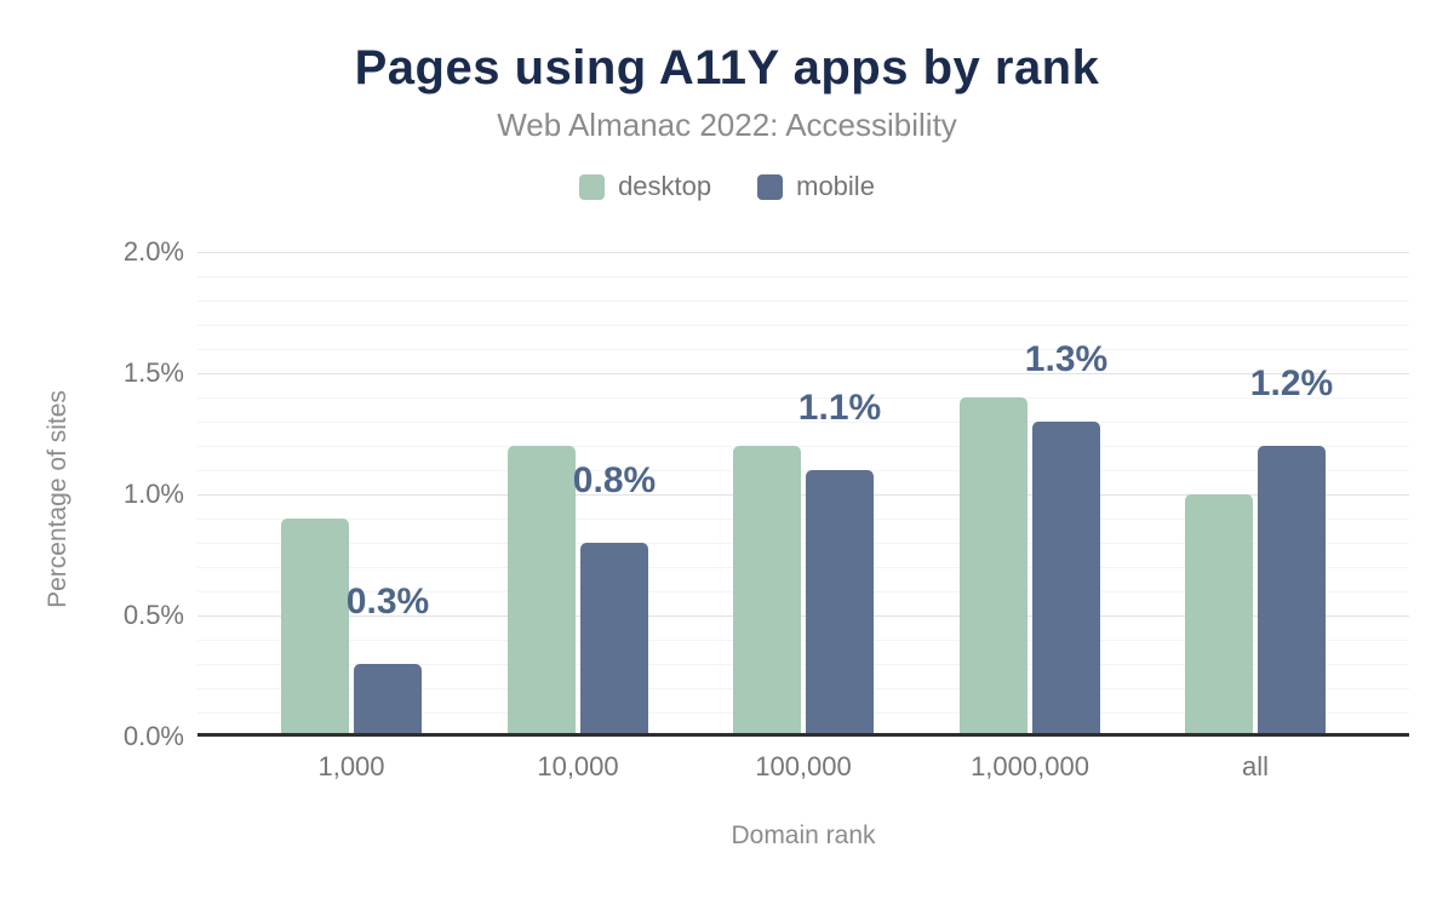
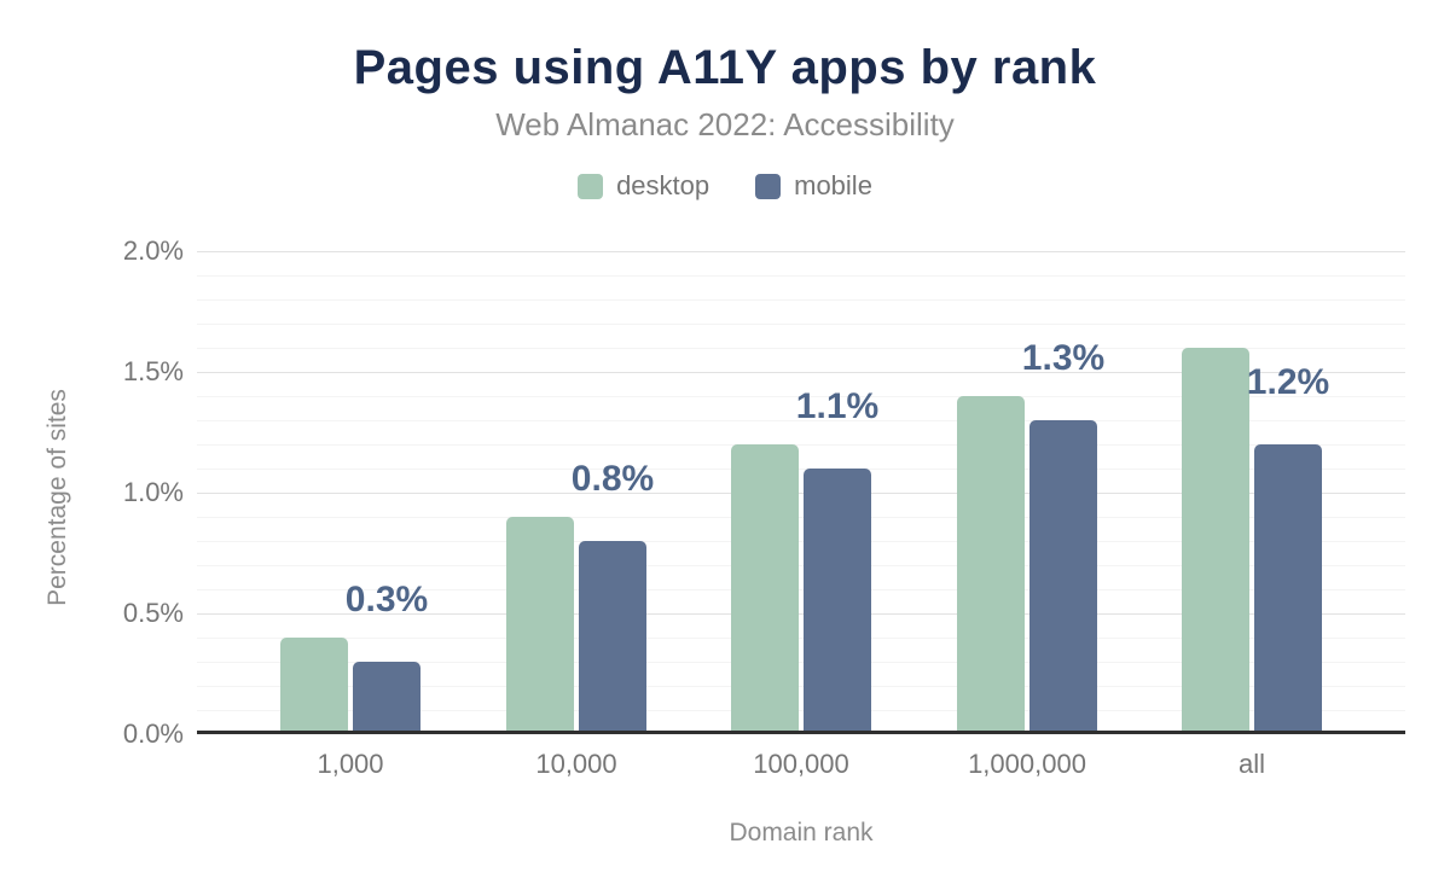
desktop/1,000: 0.9% -> 0.4%
desktop/10,000: 1.2% -> 0.9%
desktop/all: 1.0% -> 1.6%
